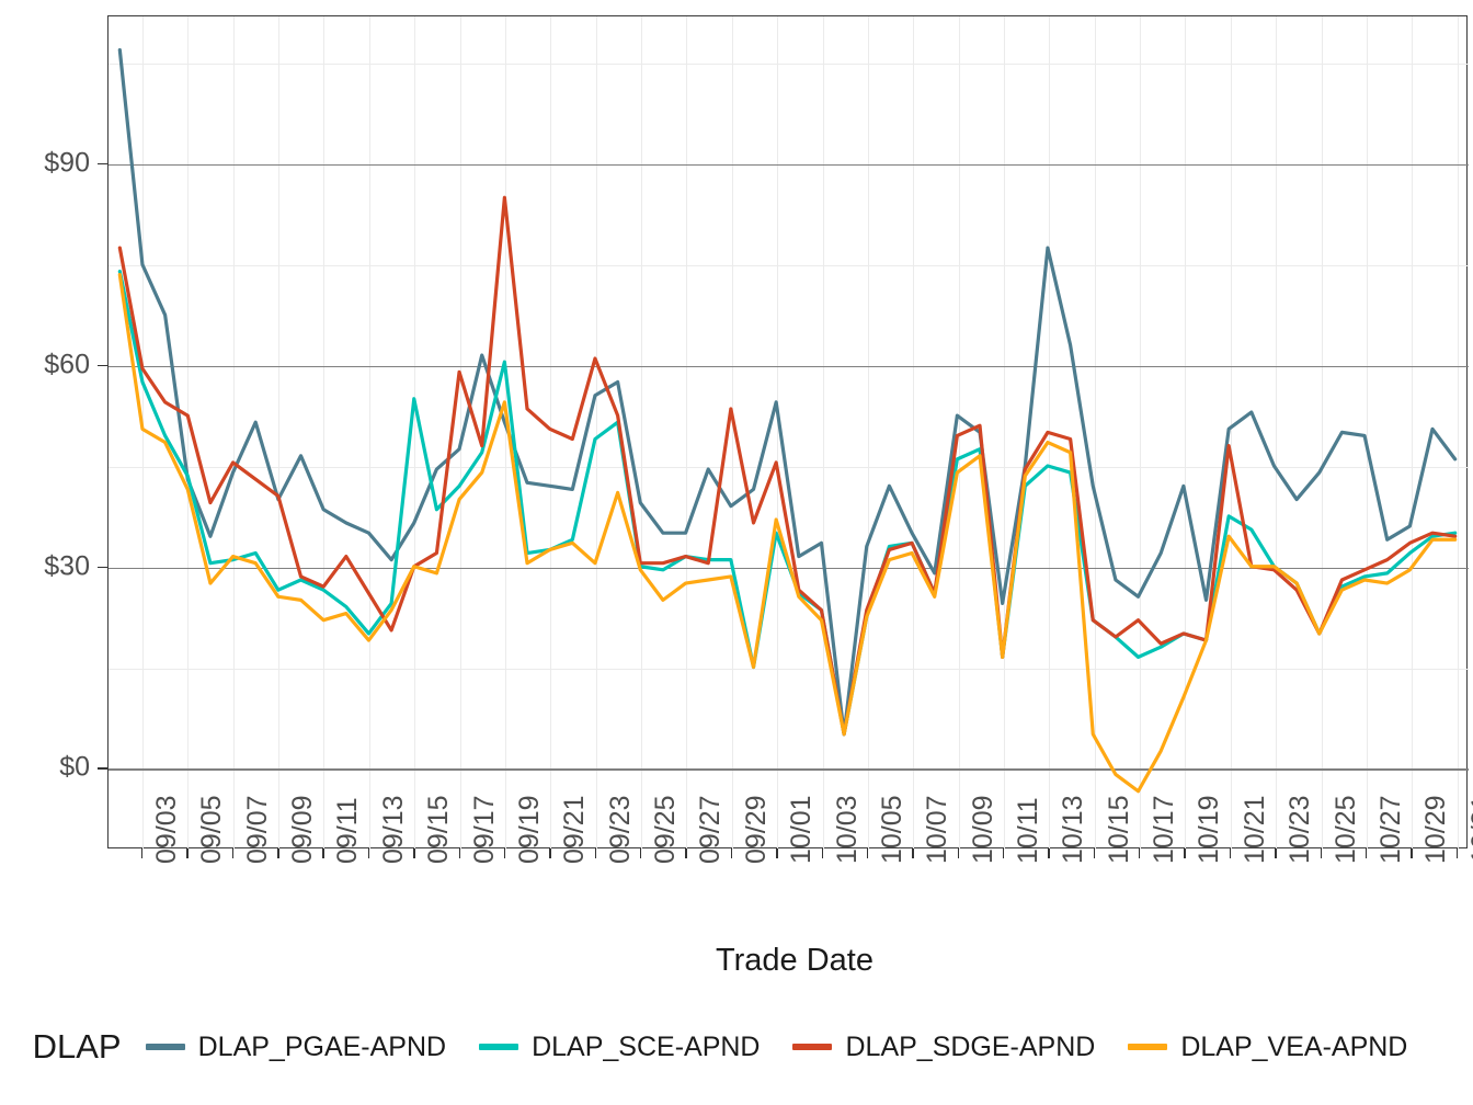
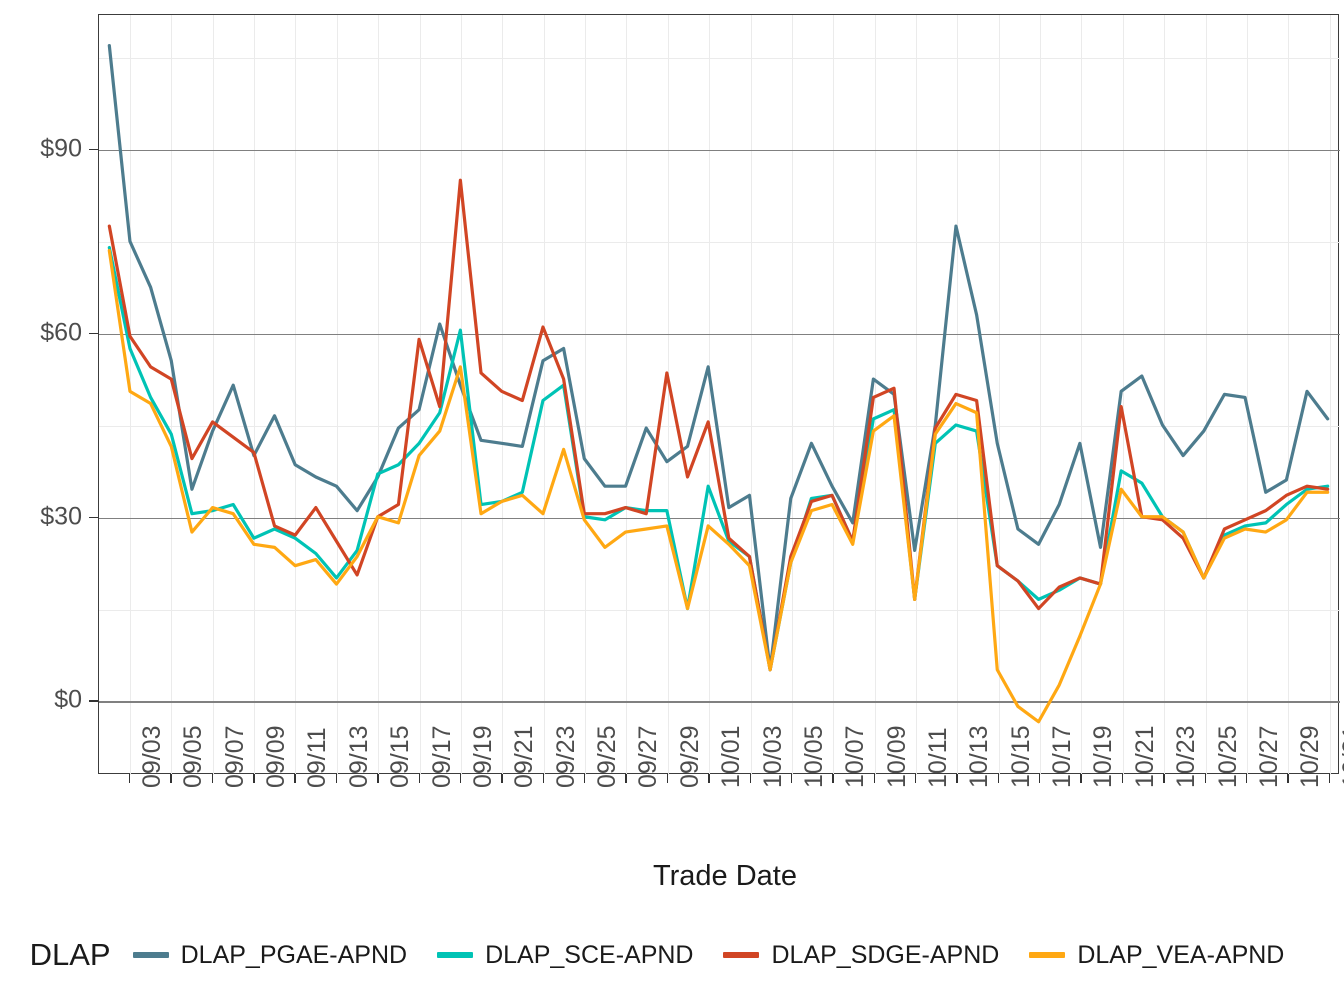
DLAP_PGAE-APND/09/05: $43 -> $56
DLAP_SCE-APND/09/15: $55 -> $37
DLAP_VEA-APND/10/01: $37 -> $28
DLAP_SDGE-APND/10/17: $22 -> $15
